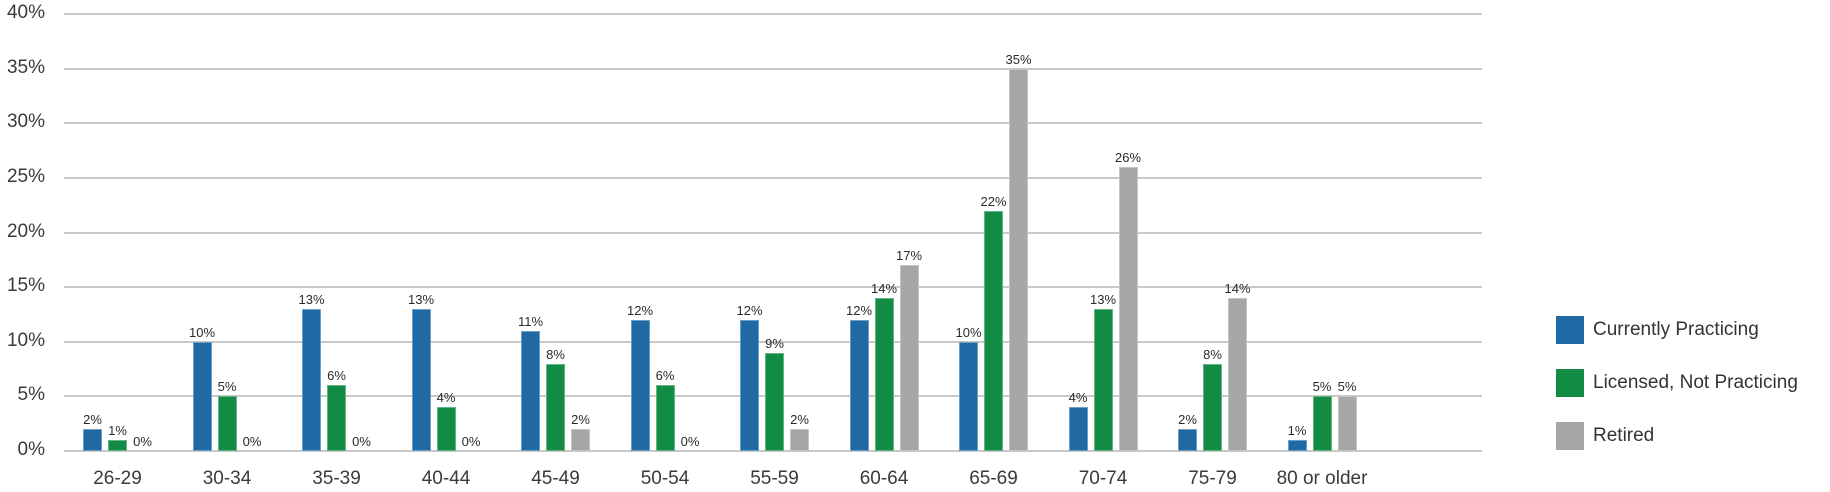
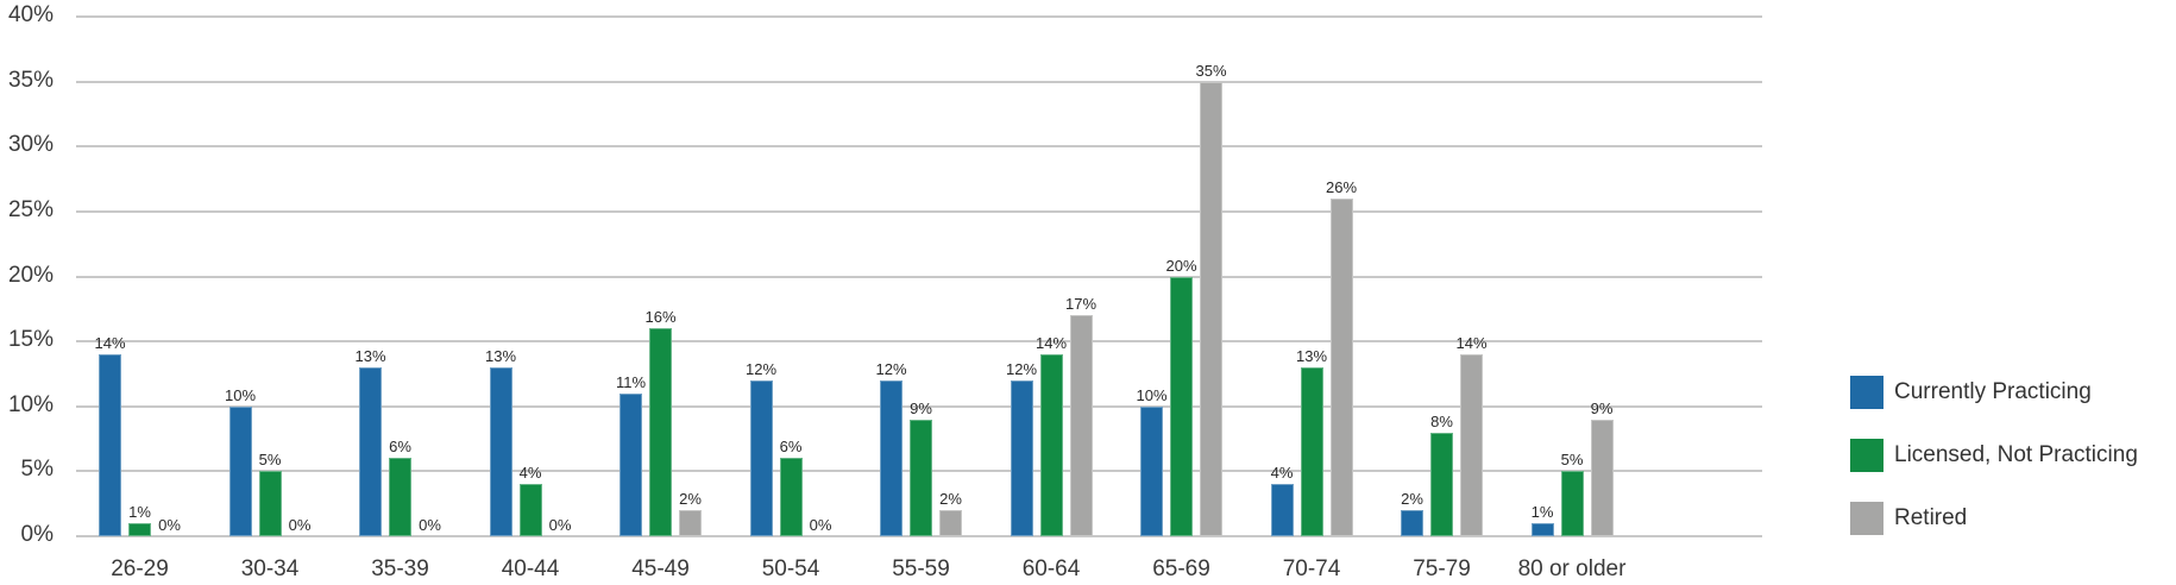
Currently Practicing/26-29: 2% -> 14%
Licensed, Not Practicing/45-49: 8% -> 16%
Licensed, Not Practicing/65-69: 22% -> 20%
Retired/80 or older: 5% -> 9%
